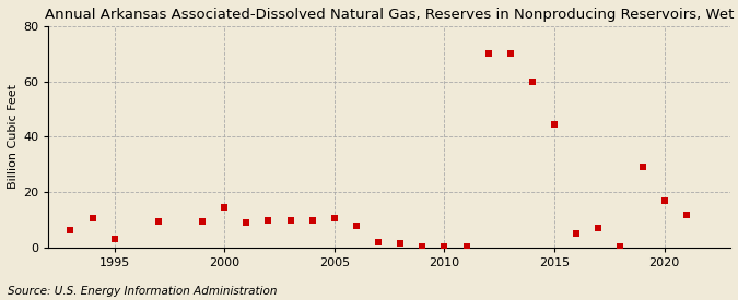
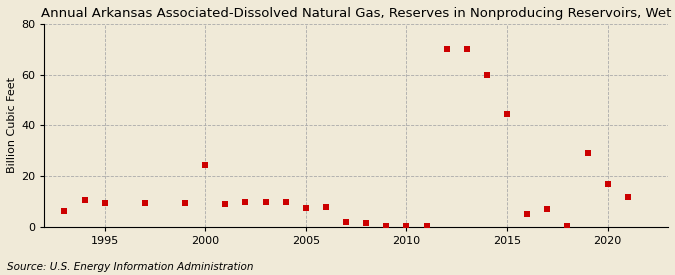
1995: 3.0 -> 9.5
2000: 14.5 -> 24.5
2005: 10.5 -> 7.5
